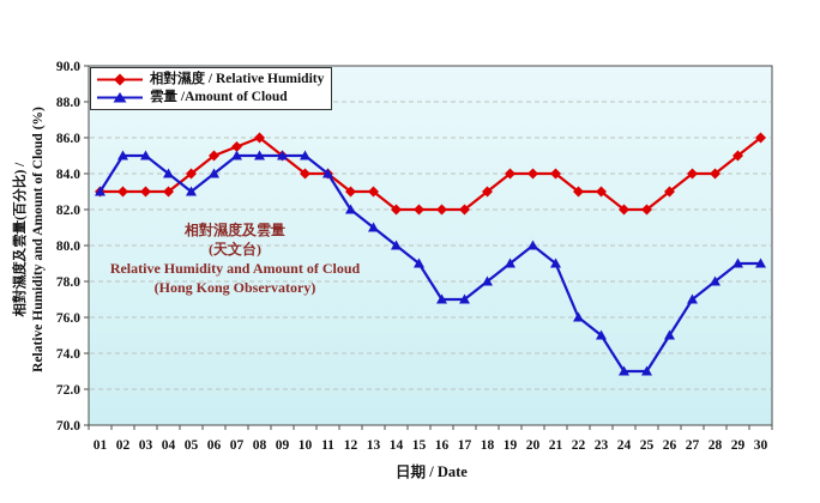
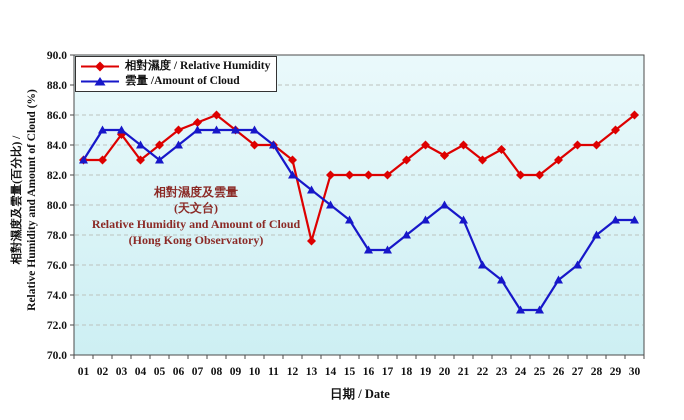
相對濕度 / Relative Humidity/03: 83.0 -> 84.7
相對濕度 / Relative Humidity/13: 83.0 -> 77.6
相對濕度 / Relative Humidity/20: 84.0 -> 83.3
相對濕度 / Relative Humidity/23: 83.0 -> 83.7
雲量 /Amount of Cloud/27: 77 -> 76
